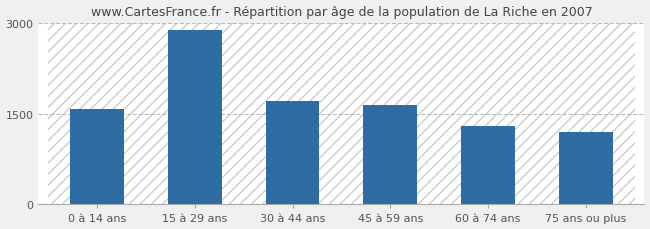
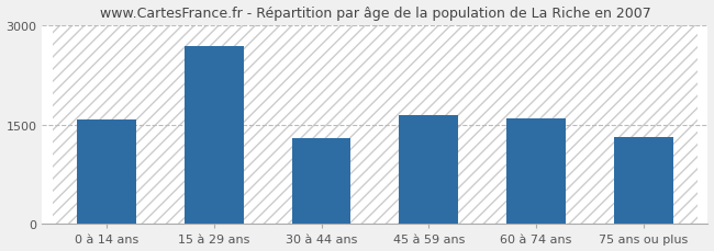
15 à 29 ans: 2890 -> 2680
30 à 44 ans: 1710 -> 1300
60 à 74 ans: 1300 -> 1600
75 ans ou plus: 1200 -> 1320
